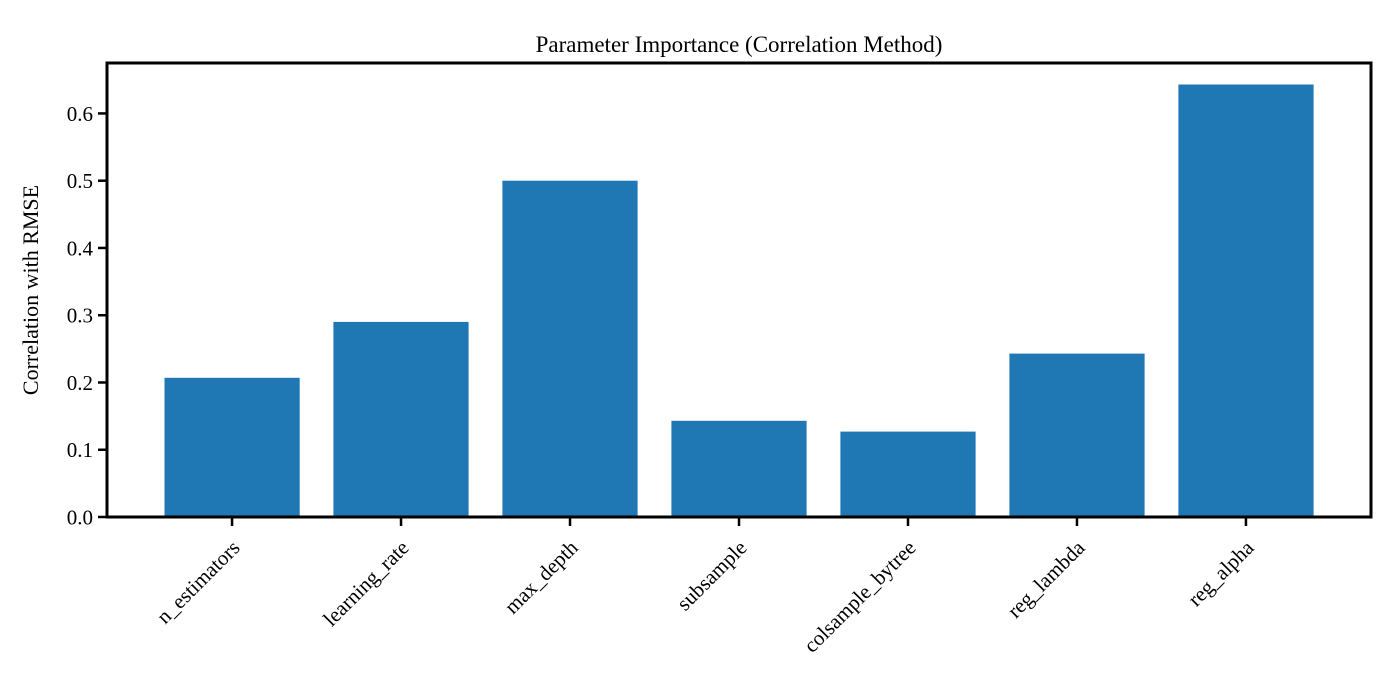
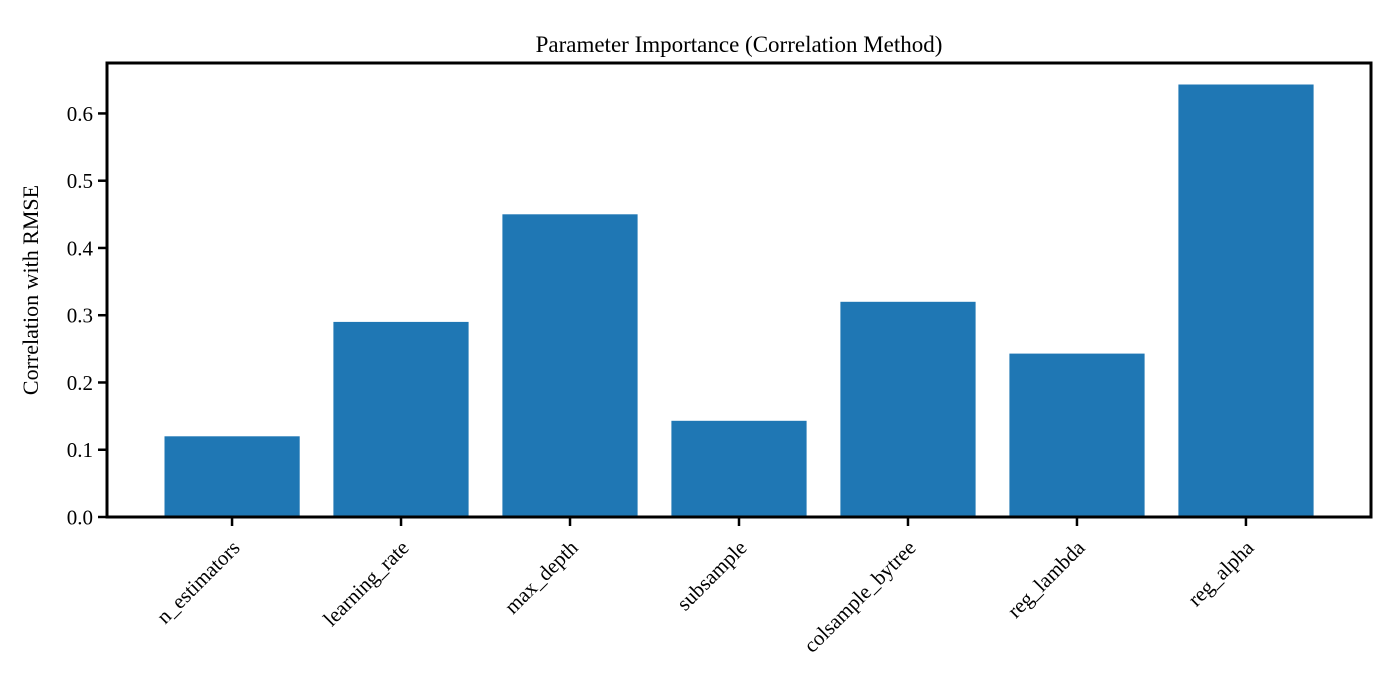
n_estimators: 0.21 -> 0.12
max_depth: 0.50 -> 0.45
colsample_bytree: 0.13 -> 0.32
